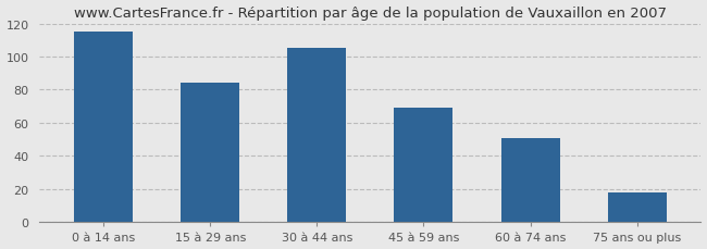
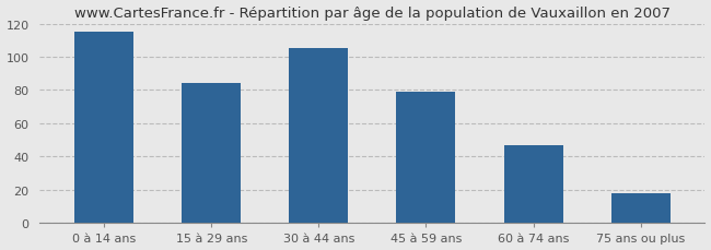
45 à 59 ans: 69 -> 79
60 à 74 ans: 51 -> 47
